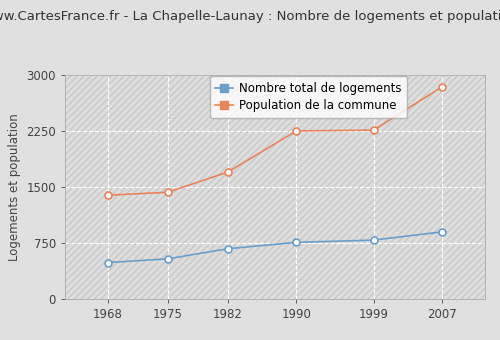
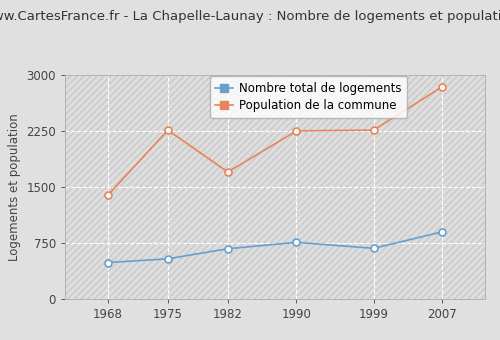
Population de la commune/1975: 1430 -> 2260
Nombre total de logements/1999: 790 -> 680
